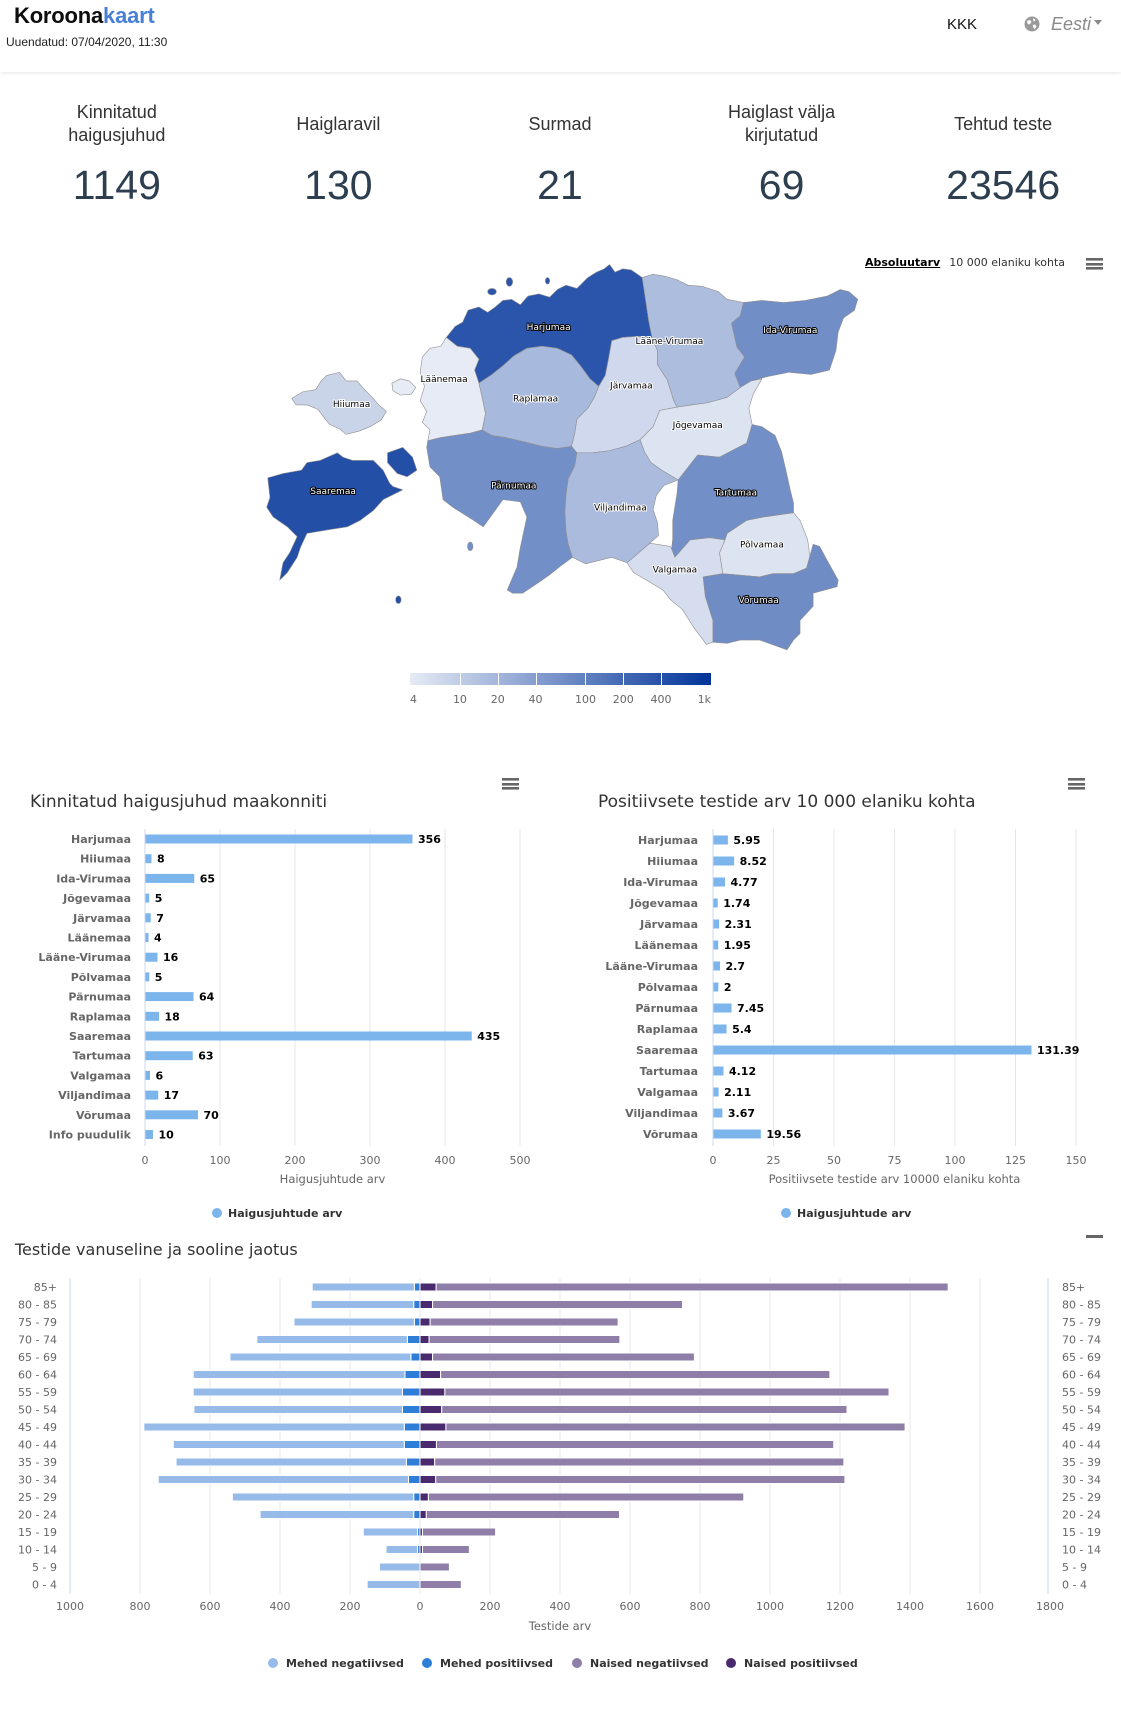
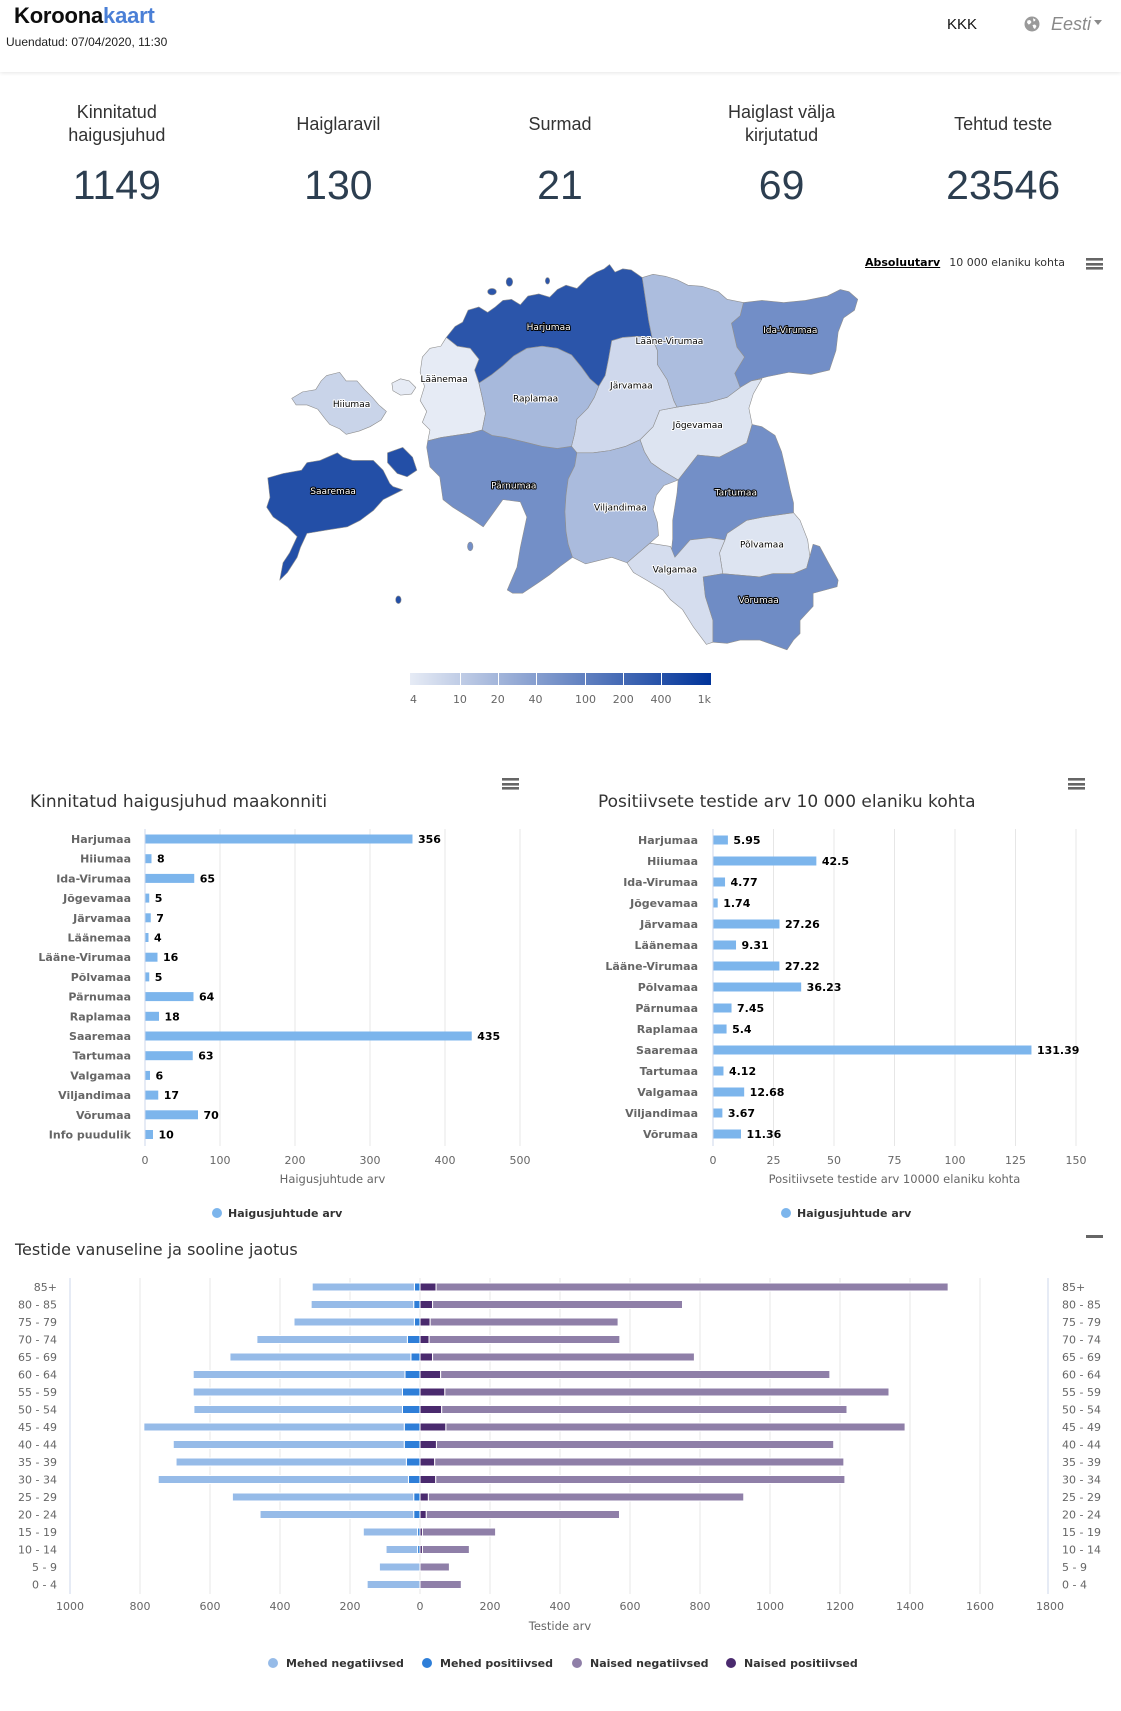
Positiivsete testide arv 10 000 elaniku kohta/Hiiumaa: 8.52 -> 42.5
Positiivsete testide arv 10 000 elaniku kohta/Järvamaa: 2.31 -> 27.26
Positiivsete testide arv 10 000 elaniku kohta/Läänemaa: 1.95 -> 9.31
Positiivsete testide arv 10 000 elaniku kohta/Lääne-Virumaa: 2.7 -> 27.22
Positiivsete testide arv 10 000 elaniku kohta/Põlvamaa: 2 -> 36.23
Positiivsete testide arv 10 000 elaniku kohta/Valgamaa: 2.11 -> 12.68
Positiivsete testide arv 10 000 elaniku kohta/Võrumaa: 19.56 -> 11.36
